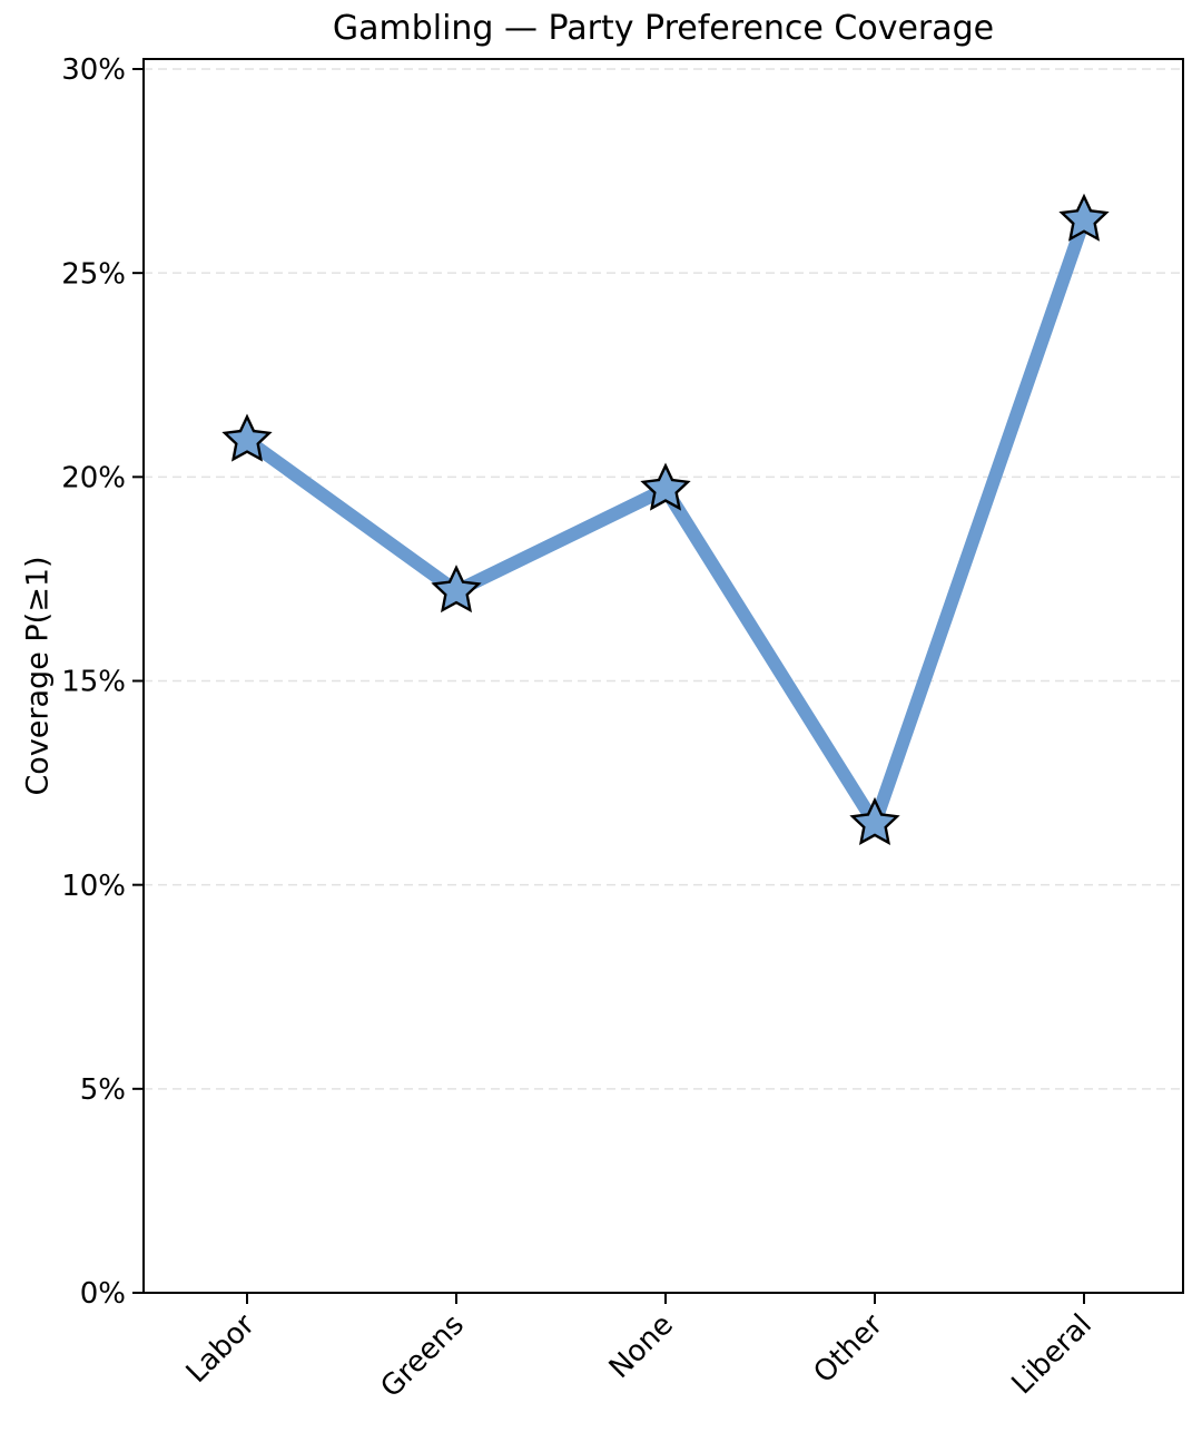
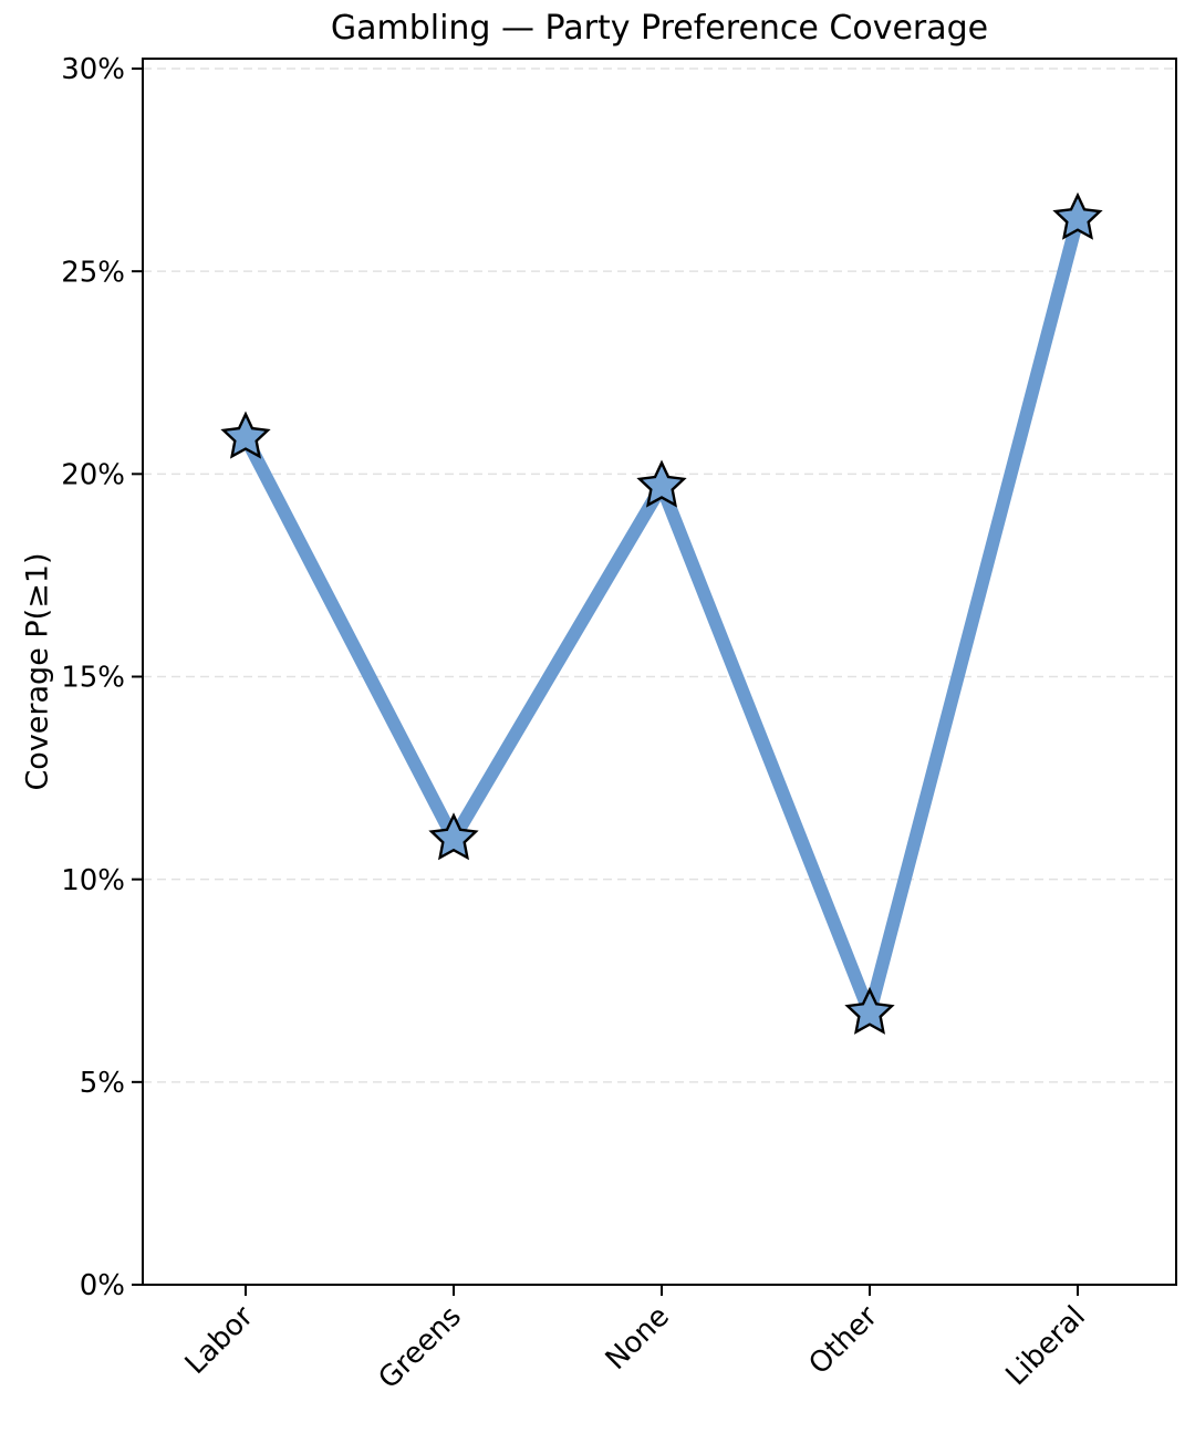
Greens: 17.2% -> 11.0%
Other: 11.5% -> 6.7%
